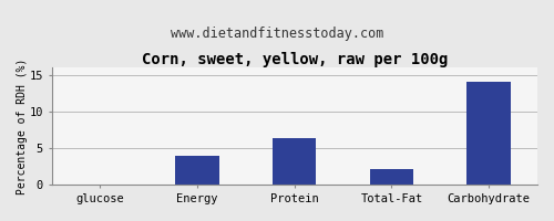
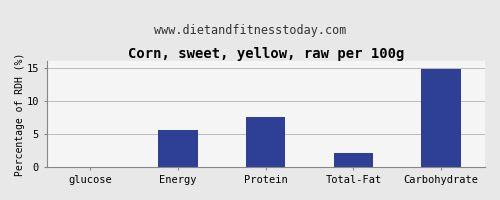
Energy: 4.0 -> 5.6
Protein: 6.3 -> 7.6
Carbohydrate: 14.0 -> 14.8
